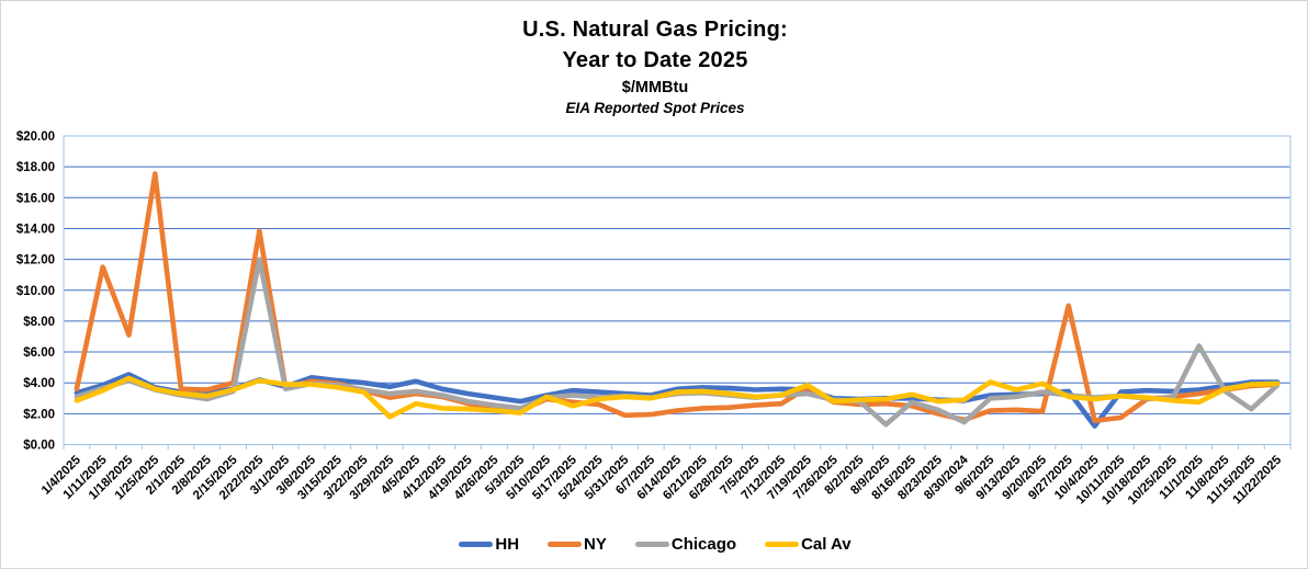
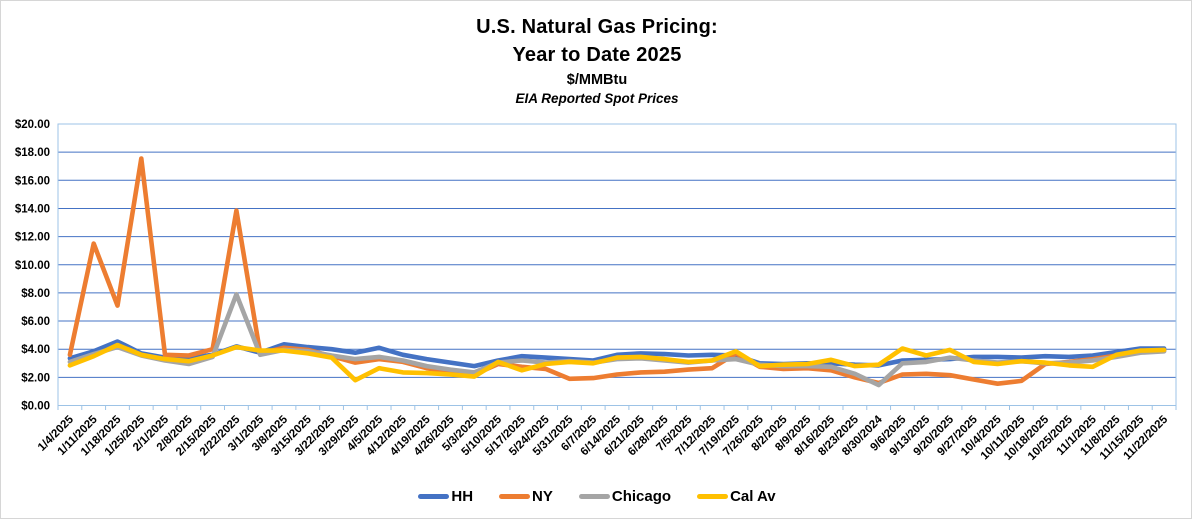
Chicago/2/22/2025: $12.0 -> $7.9
Chicago/8/9/2025: $1.3 -> $2.8
NY/9/27/2025: $9.0 -> $1.9
HH/10/4/2025: $1.2 -> $3.5
Chicago/11/1/2025: $6.4 -> $3.2
Chicago/11/15/2025: $2.3 -> $3.8
